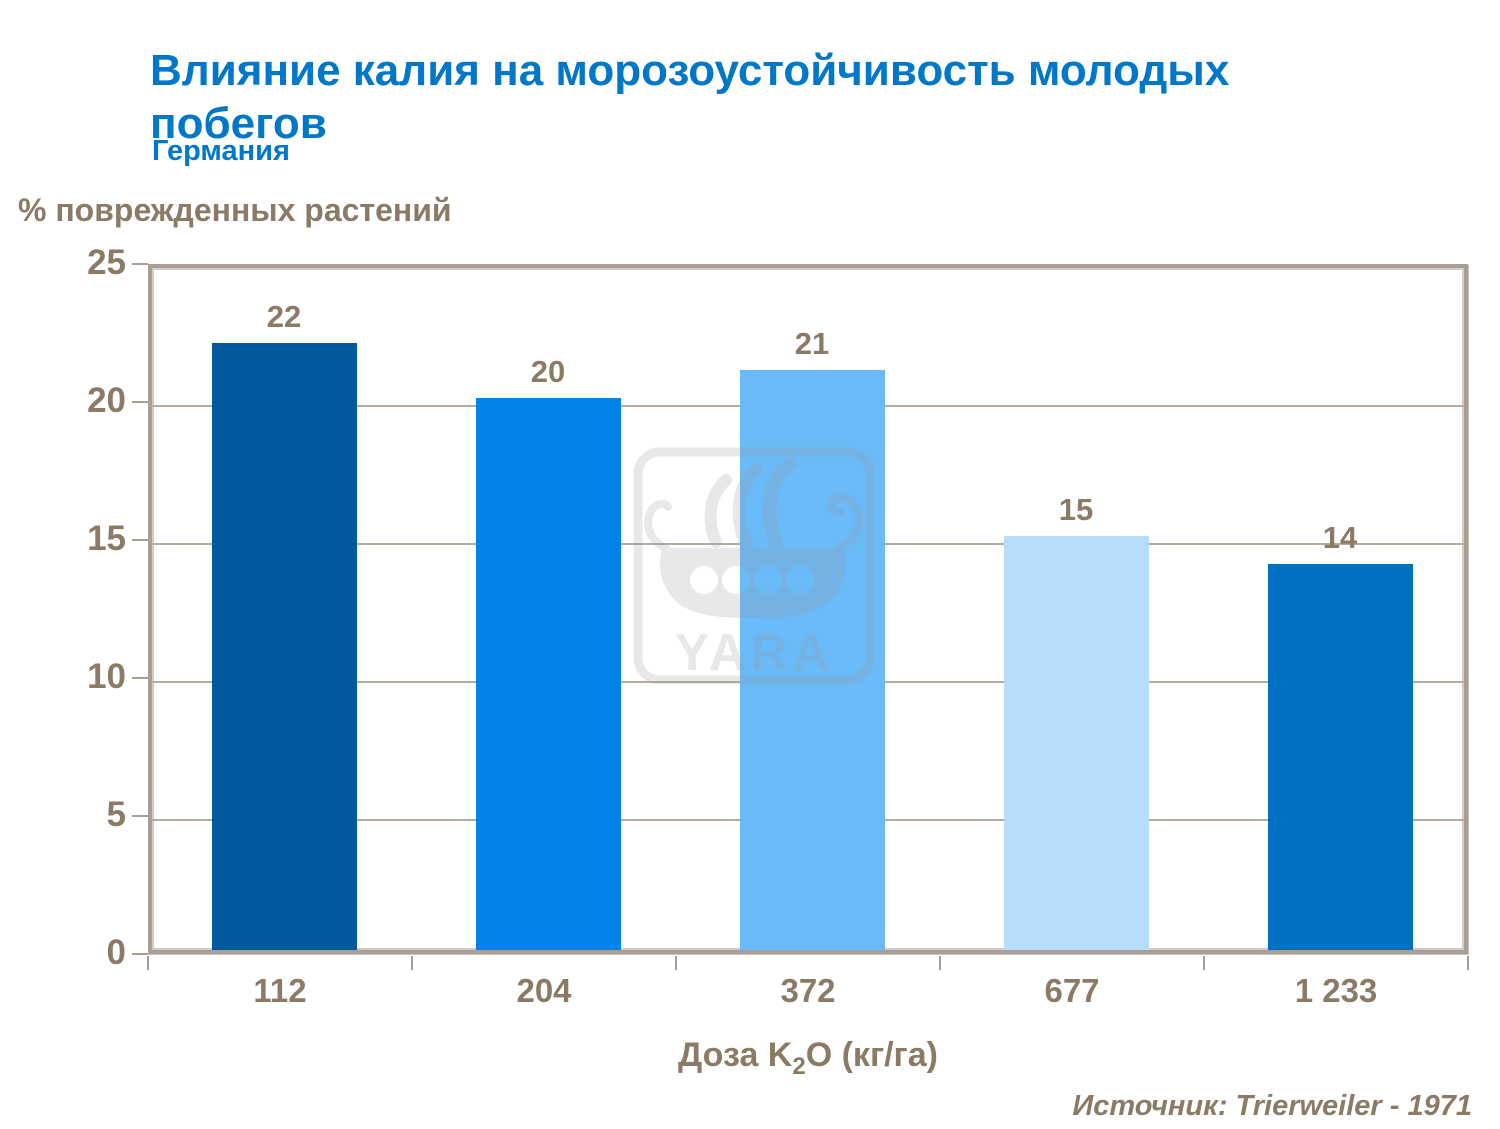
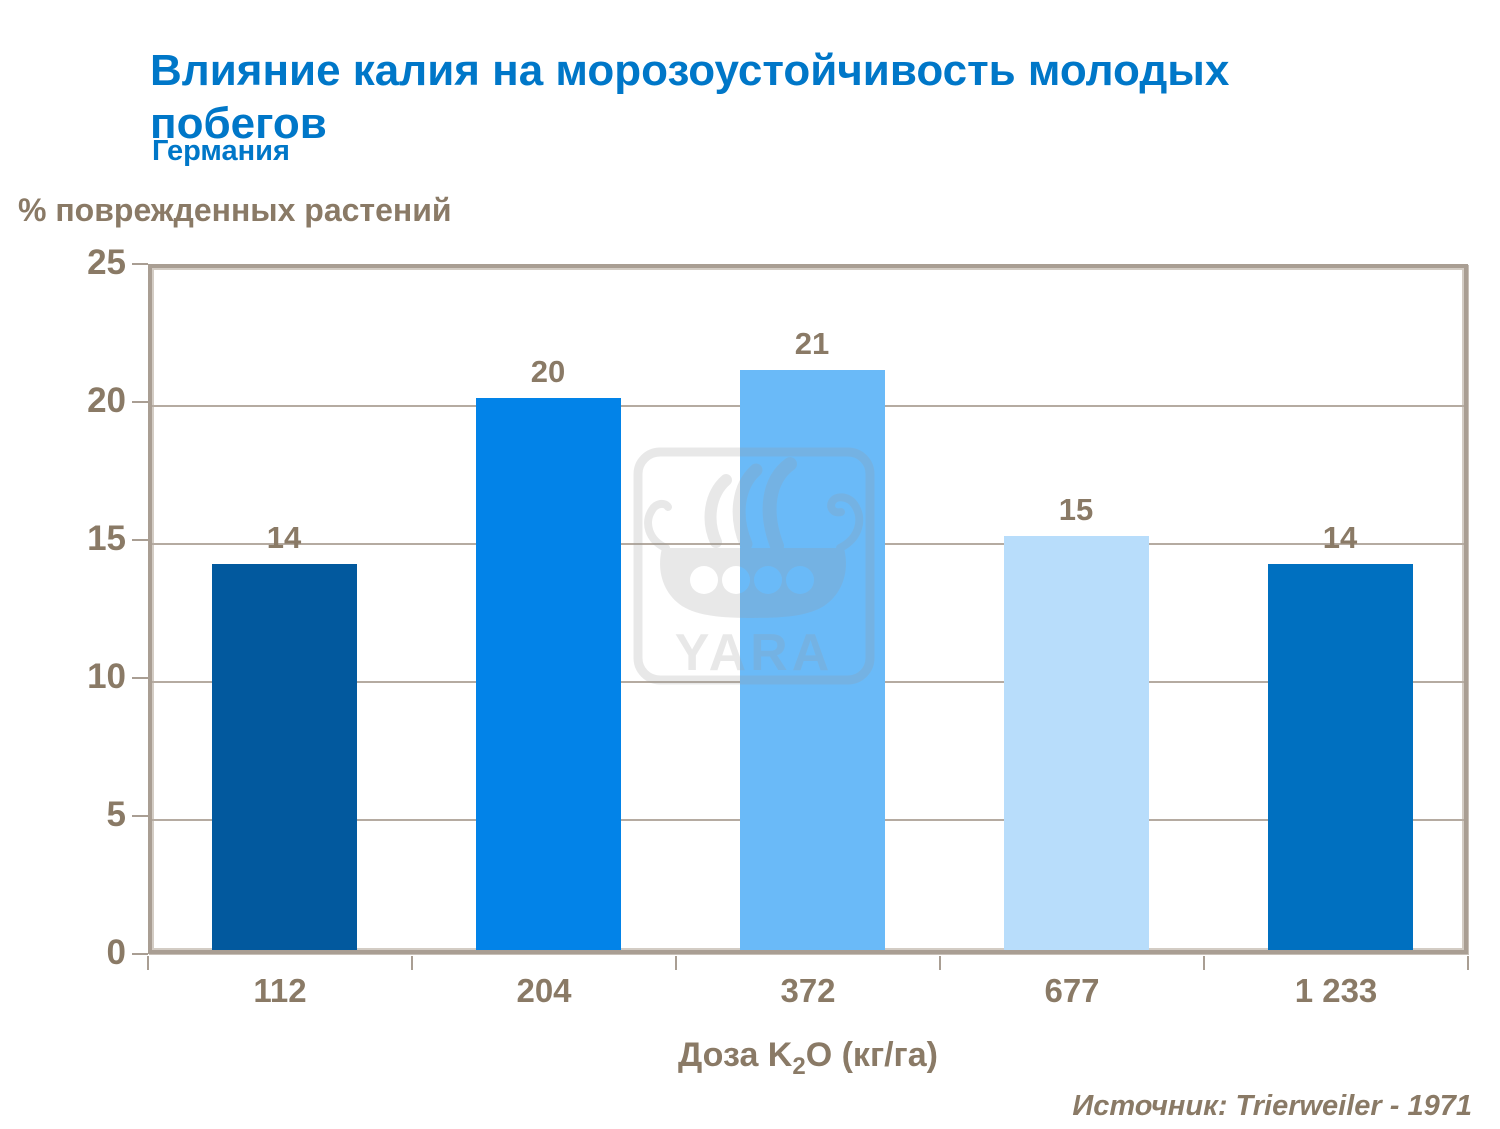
112: 22 -> 14
